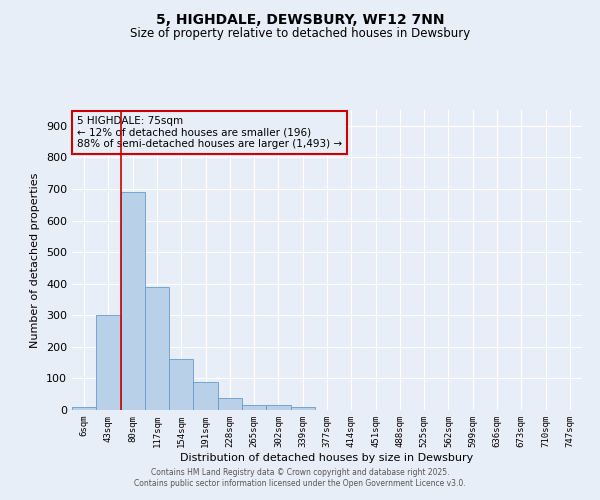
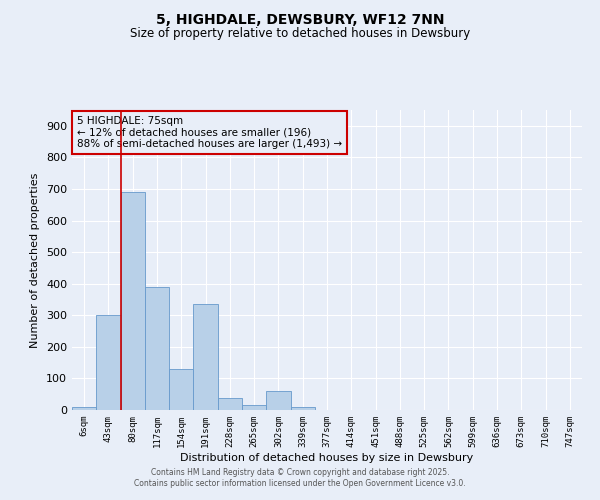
154sqm: 160 -> 130
191sqm: 90 -> 335
302sqm: 15 -> 60
